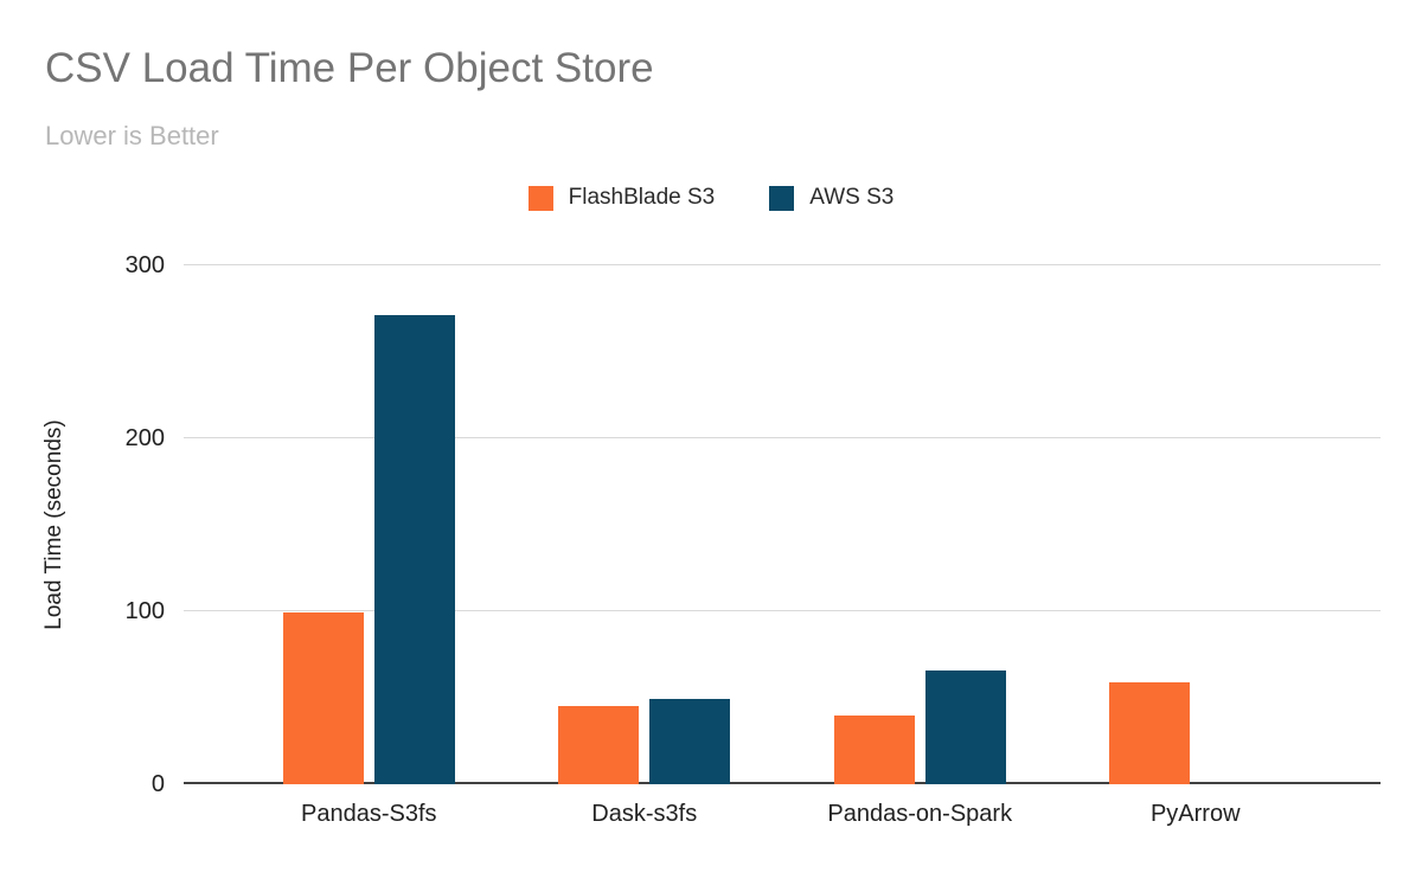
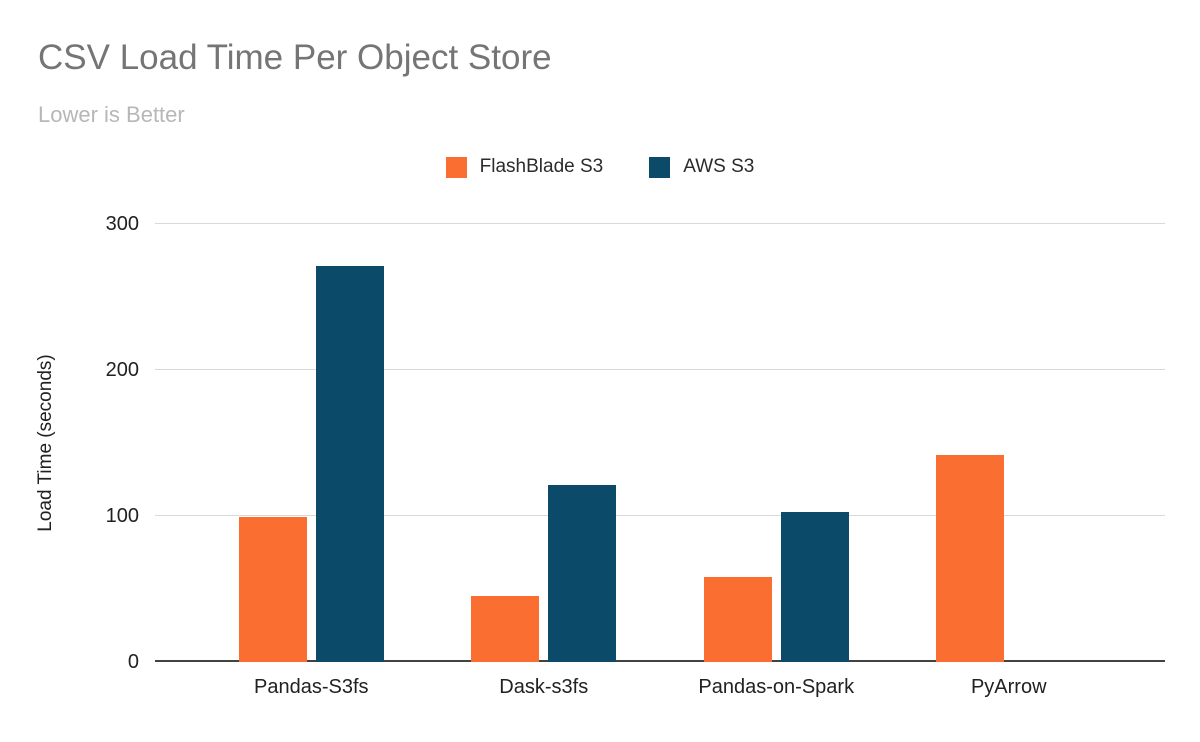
AWS S3/Dask-s3fs: 49 -> 121
FlashBlade S3/Pandas-on-Spark: 40 -> 58
AWS S3/Pandas-on-Spark: 66 -> 103
FlashBlade S3/PyArrow: 59 -> 142
